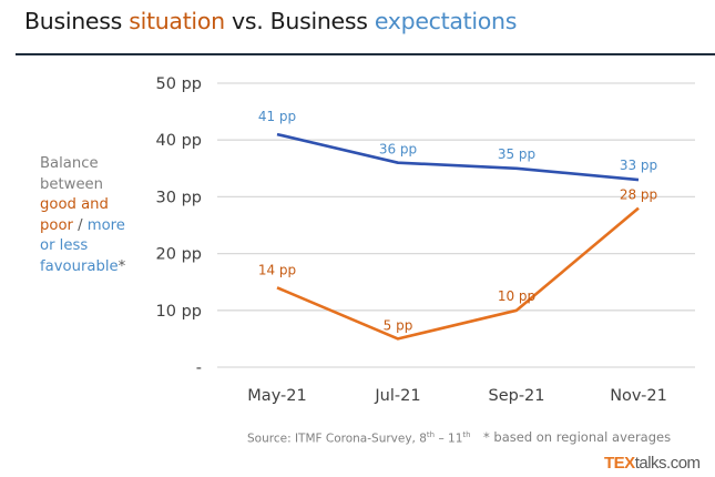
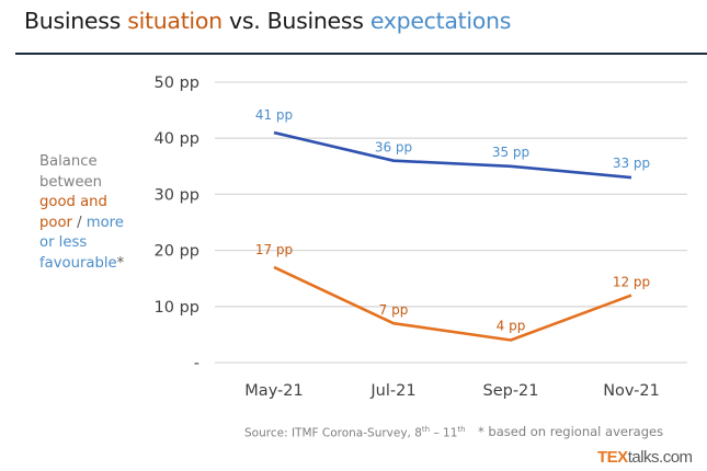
Business situation/May-21: 14 -> 17
Business situation/Jul-21: 5 -> 7
Business situation/Sep-21: 10 -> 4
Business situation/Nov-21: 28 -> 12
